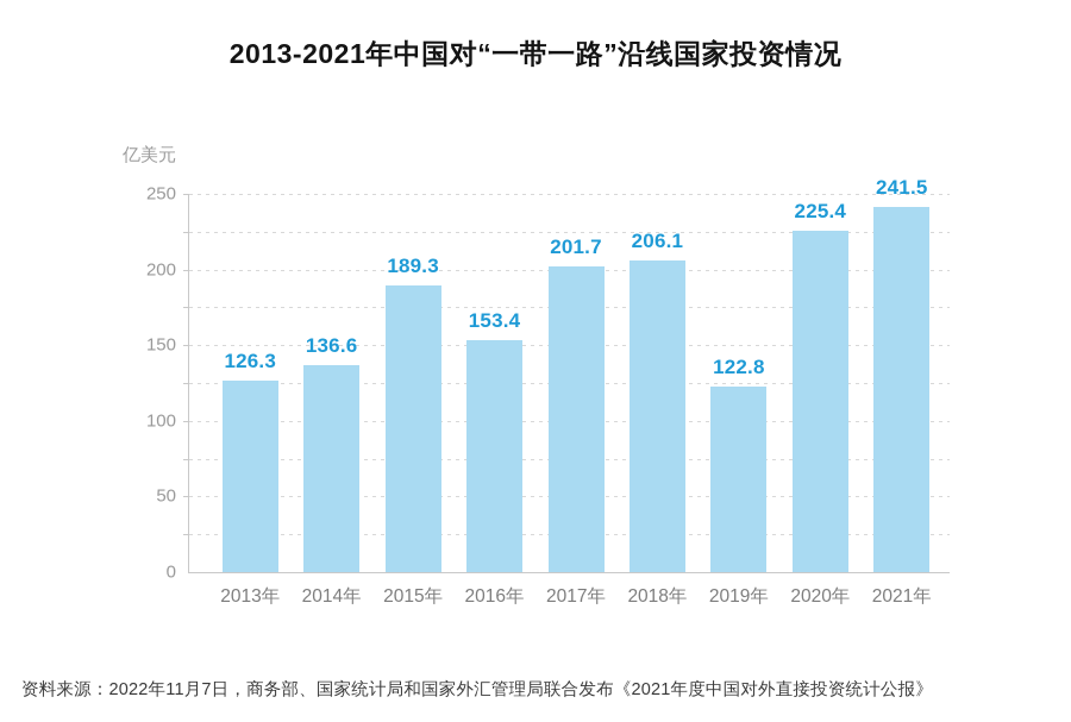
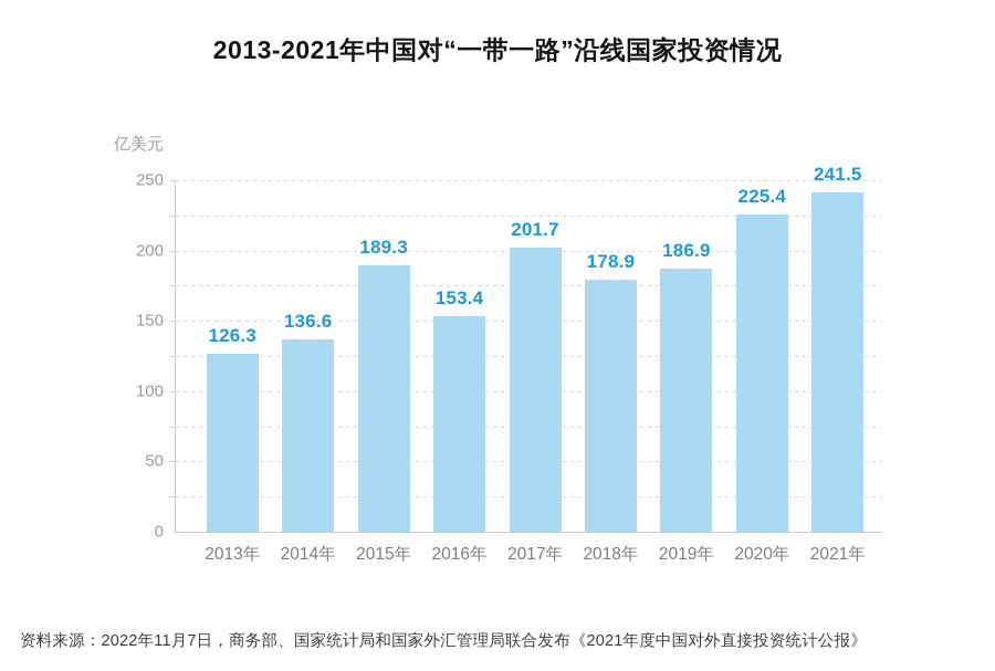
2018年: 206.1 -> 178.9
2019年: 122.8 -> 186.9
